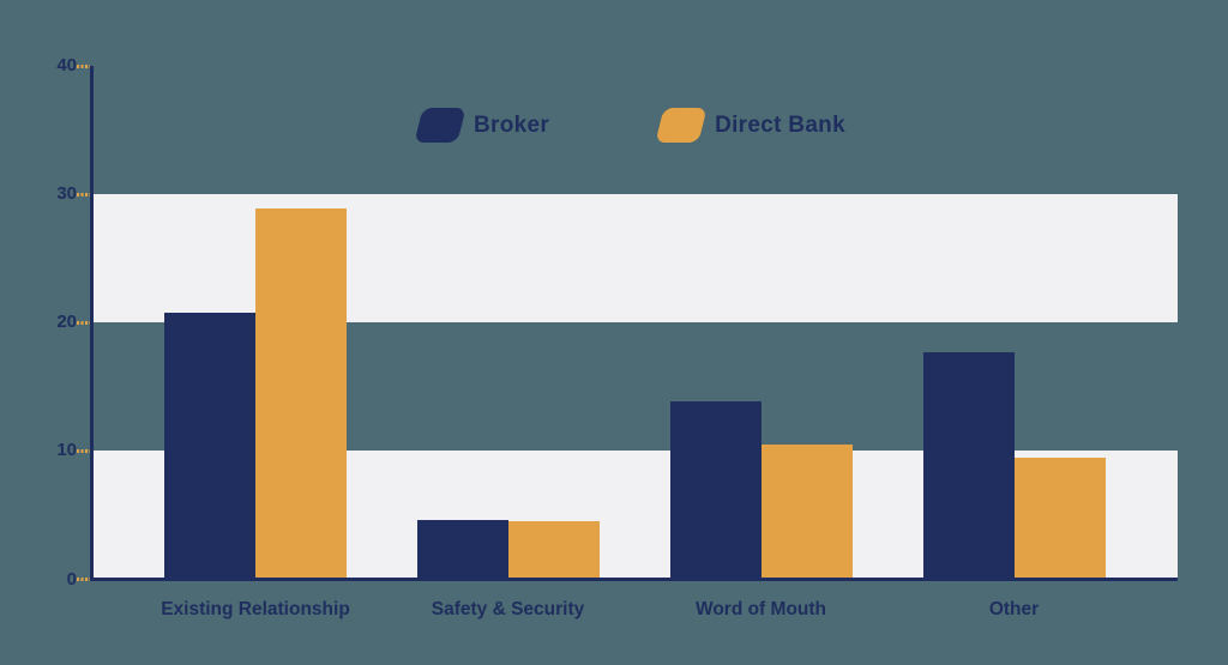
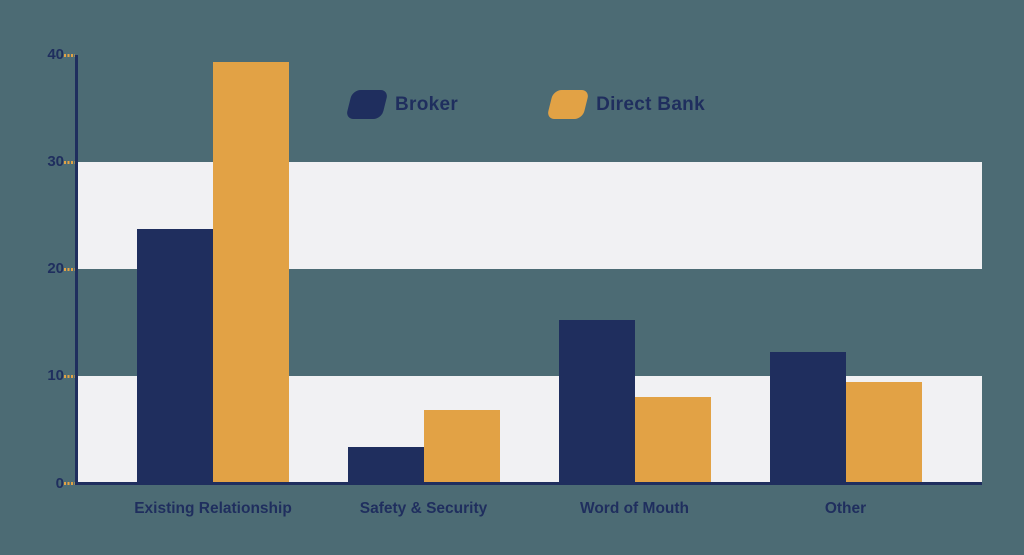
Broker/Existing Relationship: 20.8 -> 23.8
Direct Bank/Existing Relationship: 28.9 -> 39.3
Broker/Safety & Security: 4.6 -> 3.4
Direct Bank/Safety & Security: 4.5 -> 6.9
Broker/Word of Mouth: 13.9 -> 15.3
Direct Bank/Word of Mouth: 10.5 -> 8.1
Broker/Other: 17.7 -> 12.3
